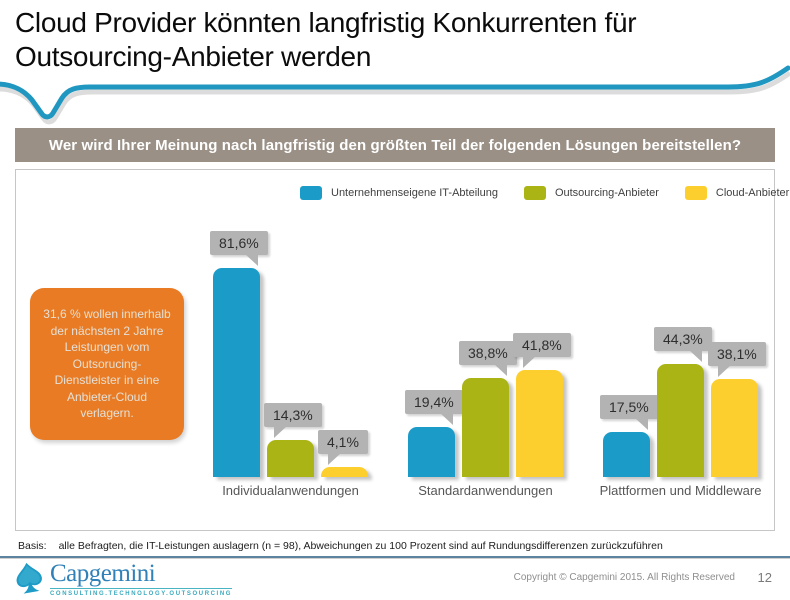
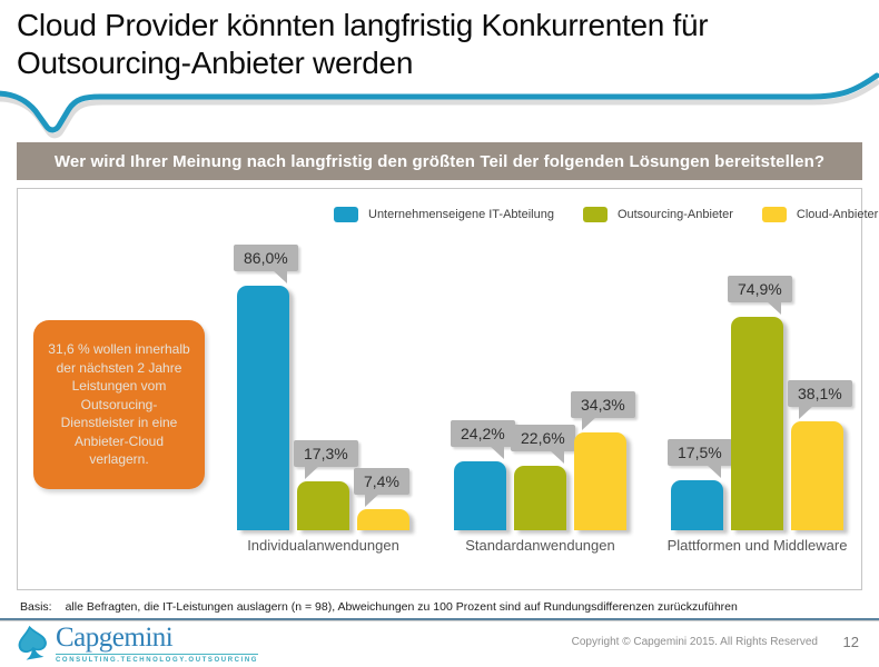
Unternehmenseigene IT-Abteilung/Individualanwendungen: 81,6% -> 86,0%
Outsourcing-Anbieter/Individualanwendungen: 14,3% -> 17,3%
Cloud-Anbieter/Individualanwendungen: 4,1% -> 7,4%
Unternehmenseigene IT-Abteilung/Standardanwendungen: 19,4% -> 24,2%
Outsourcing-Anbieter/Standardanwendungen: 38,8% -> 22,6%
Cloud-Anbieter/Standardanwendungen: 41,8% -> 34,3%
Outsourcing-Anbieter/Plattformen und Middleware: 44,3% -> 74,9%
